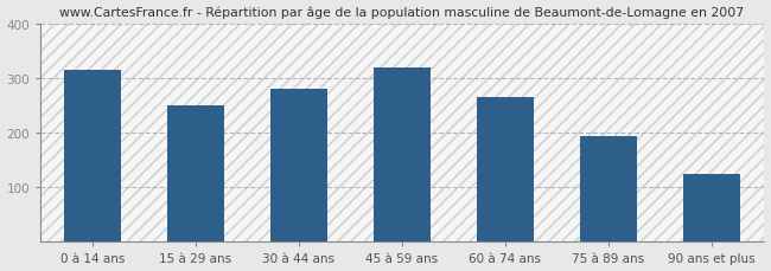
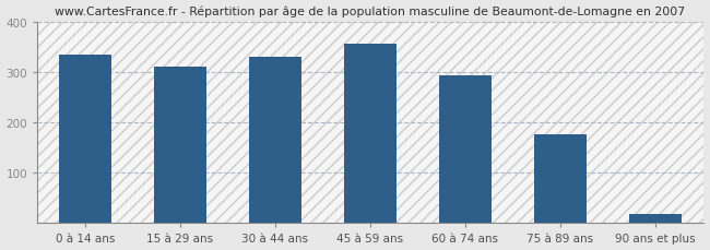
0 à 14 ans: 315 -> 334
15 à 29 ans: 250 -> 311
30 à 44 ans: 280 -> 331
45 à 59 ans: 320 -> 356
60 à 74 ans: 265 -> 293
75 à 89 ans: 195 -> 176
90 ans et plus: 125 -> 18
